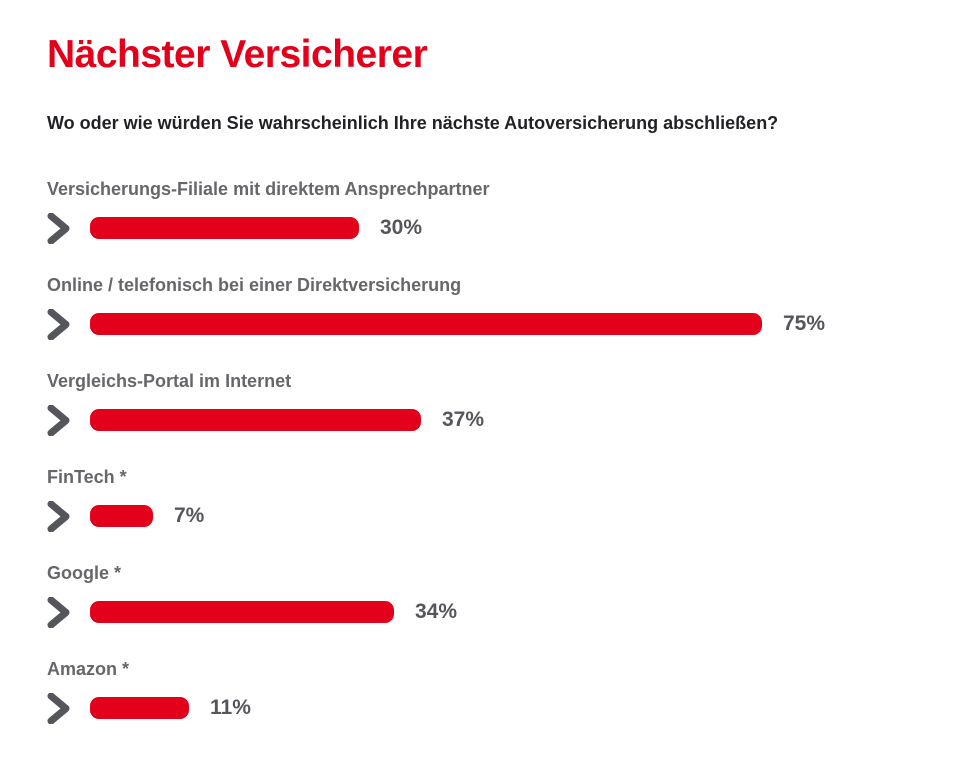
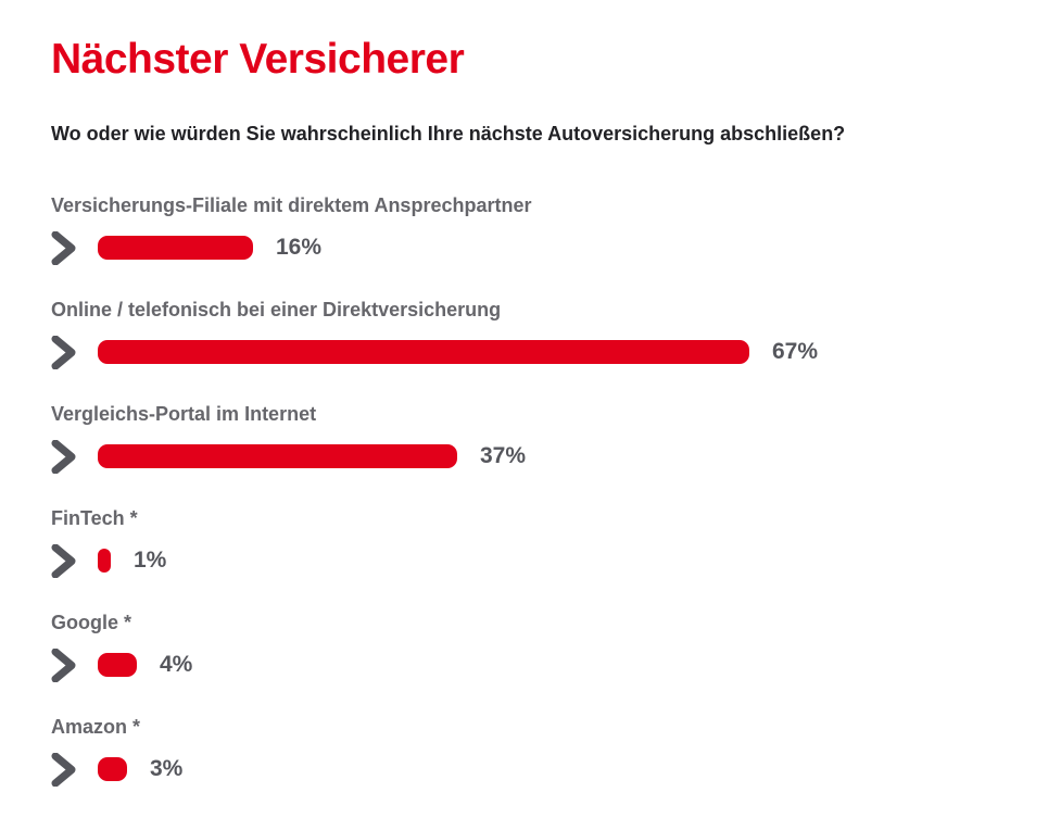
Versicherungs-Filiale mit direktem Ansprechpartner: 30% -> 16%
Online / telefonisch bei einer Direktversicherung: 75% -> 67%
FinTech *: 7% -> 1%
Google *: 34% -> 4%
Amazon *: 11% -> 3%
